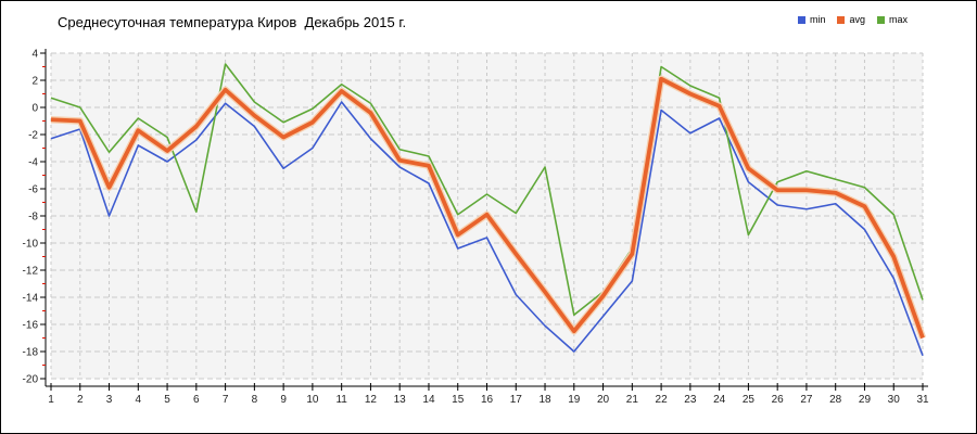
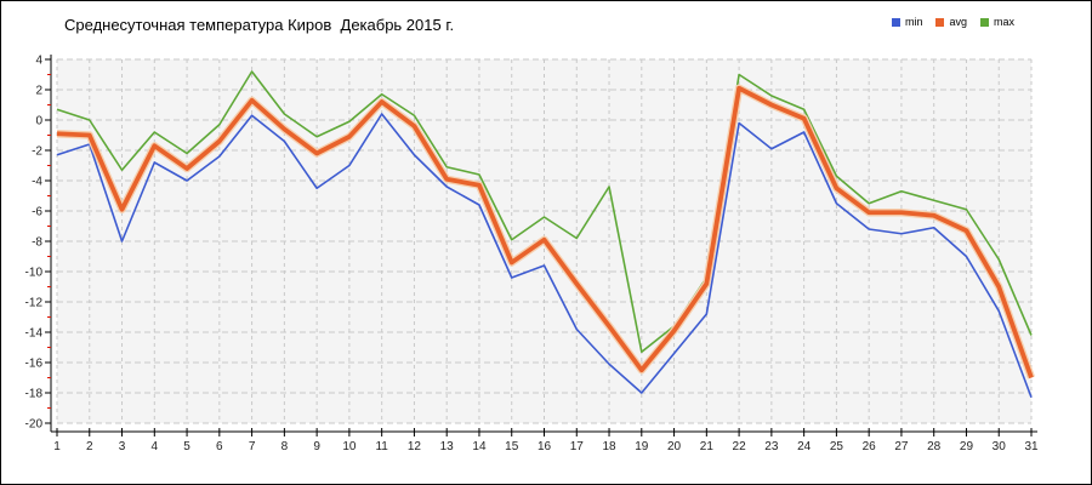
max/6: -7.7 -> -0.3
max/25: -9.4 -> -3.7
max/30: -7.9 -> -9.2
